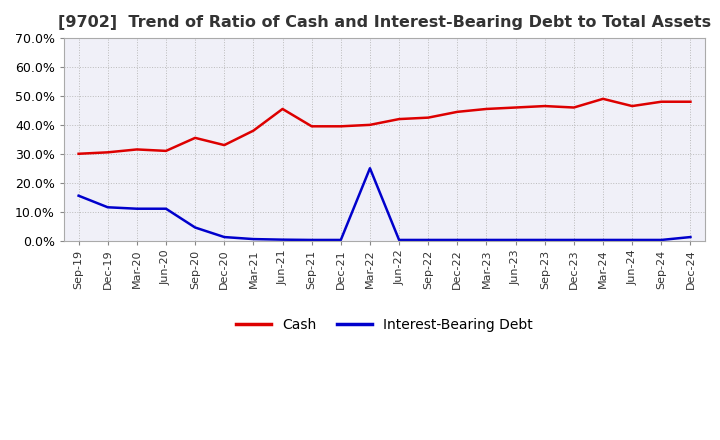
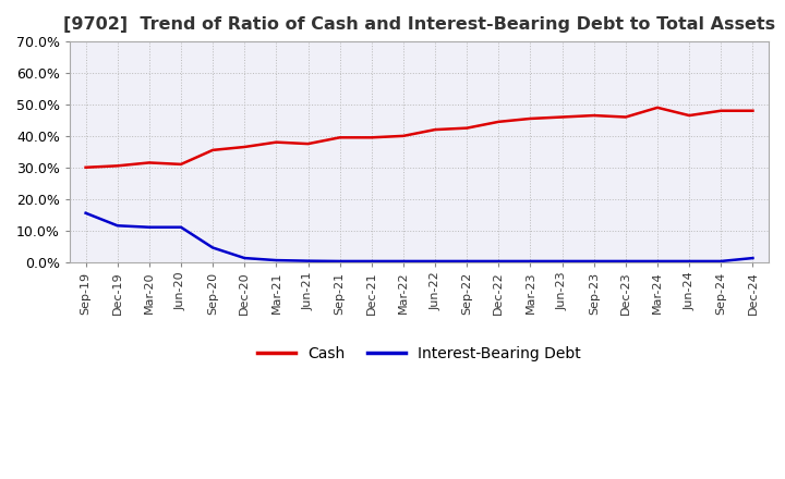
Cash/Dec-20: 33.0% -> 36.5%
Cash/Jun-21: 45.5% -> 37.5%
Interest-Bearing Debt/Mar-22: 25.0% -> 0.2%
